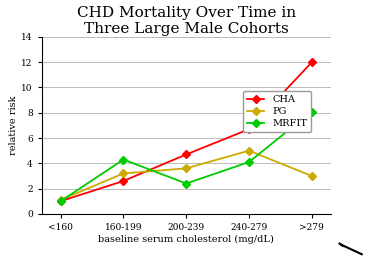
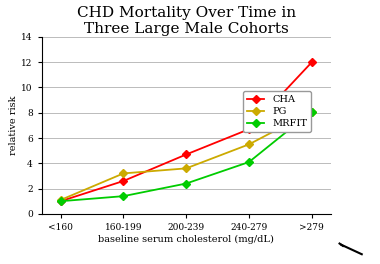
MRFIT/160-199: 4.3 -> 1.4
PG/240-279: 5.0 -> 5.5
PG/>279: 3.0 -> 8.1
